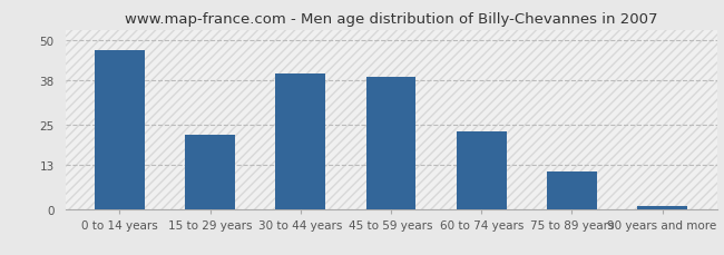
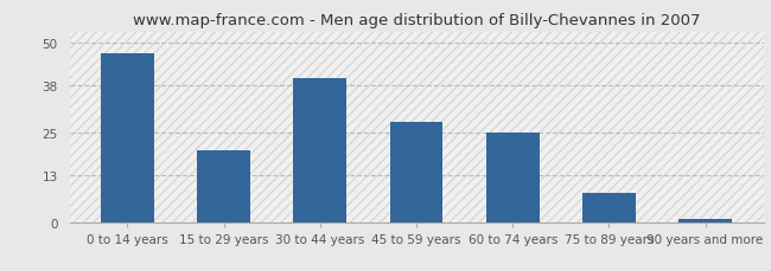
15 to 29 years: 22 -> 20
45 to 59 years: 39 -> 28
60 to 74 years: 23 -> 25
75 to 89 years: 11 -> 8
